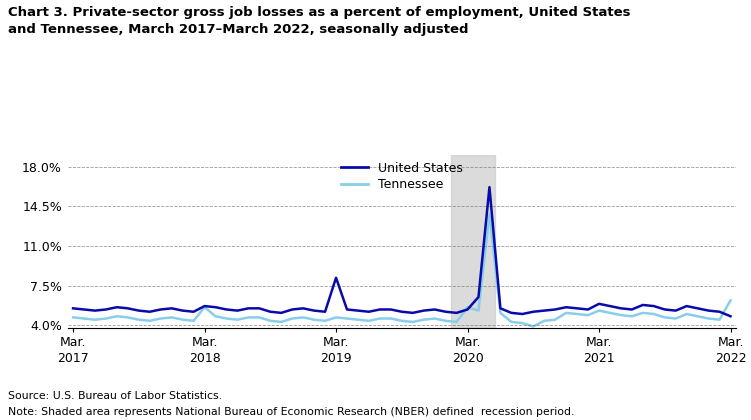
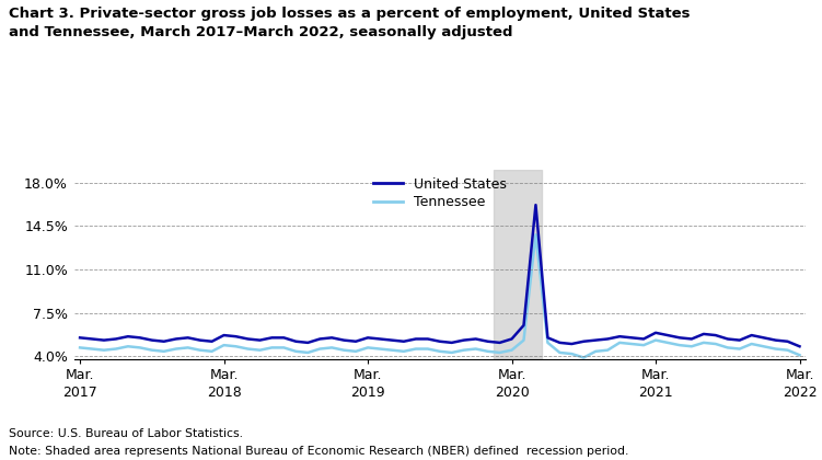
Tennessee/Mar. 2018: 5.6% -> 4.9%
United States/Mar. 2019: 8.2% -> 5.5%
Tennessee/Mar. 2020: 5.6% -> 4.5%
Tennessee/Mar. 2022: 6.2% -> 4.1%
